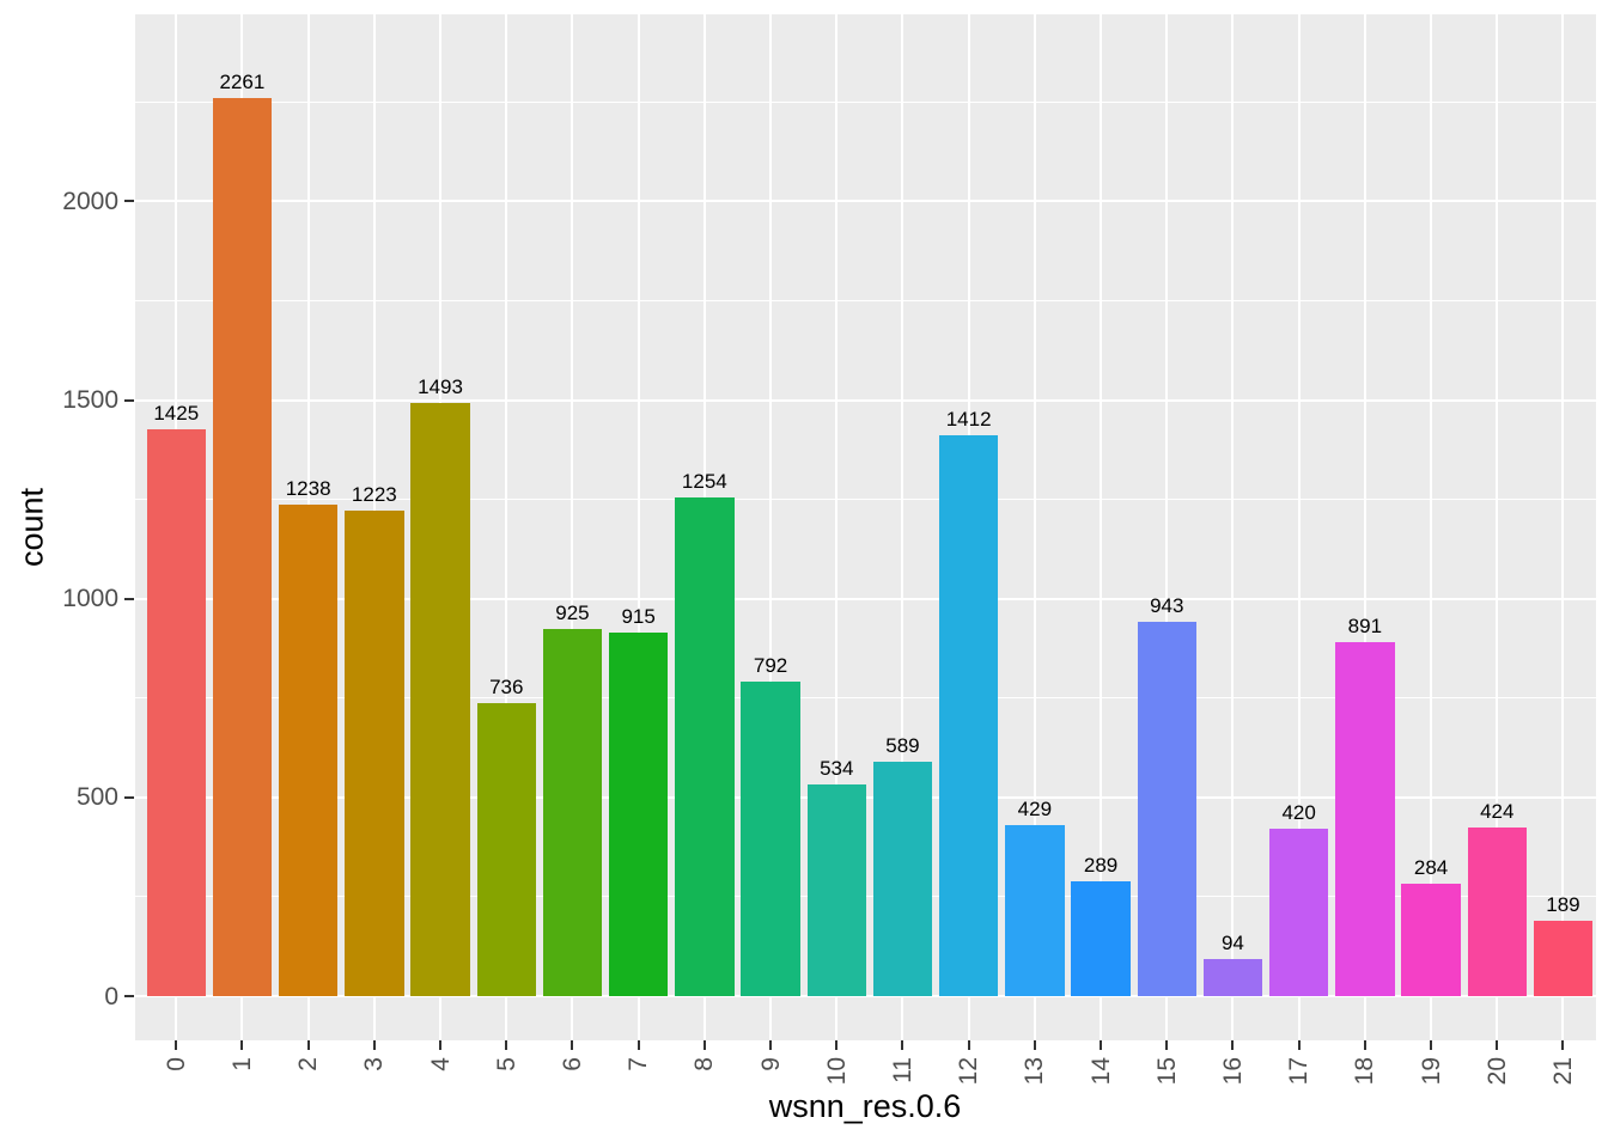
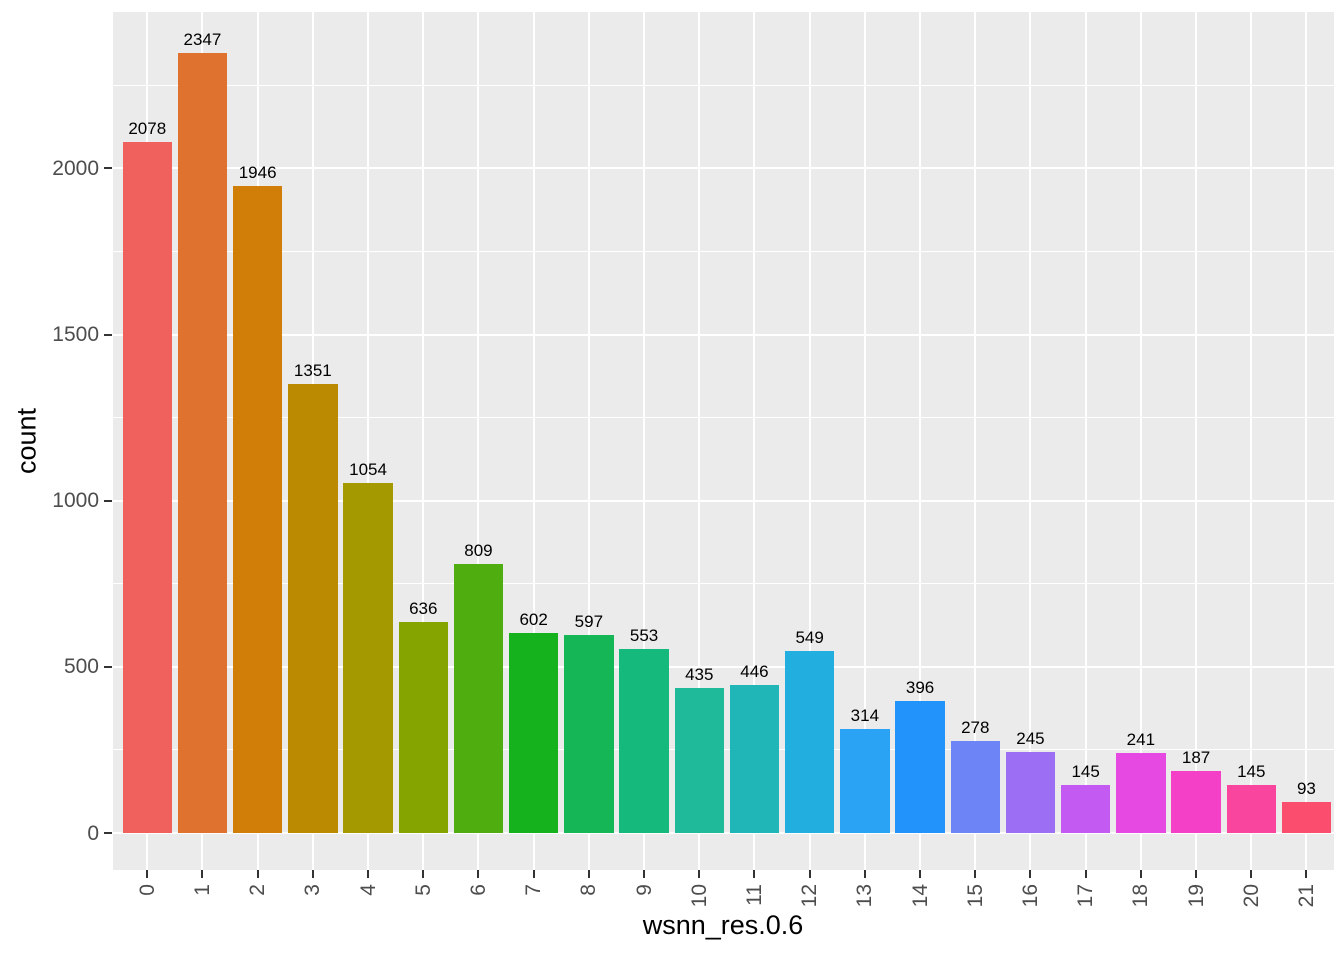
0: 1425 -> 2078
1: 2261 -> 2347
2: 1238 -> 1946
3: 1223 -> 1351
4: 1493 -> 1054
5: 736 -> 636
6: 925 -> 809
7: 915 -> 602
8: 1254 -> 597
9: 792 -> 553
10: 534 -> 435
11: 589 -> 446
12: 1412 -> 549
13: 429 -> 314
14: 289 -> 396
15: 943 -> 278
16: 94 -> 245
17: 420 -> 145
18: 891 -> 241
19: 284 -> 187
20: 424 -> 145
21: 189 -> 93
